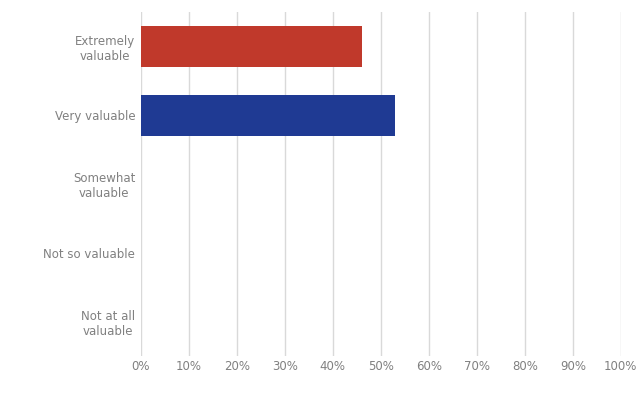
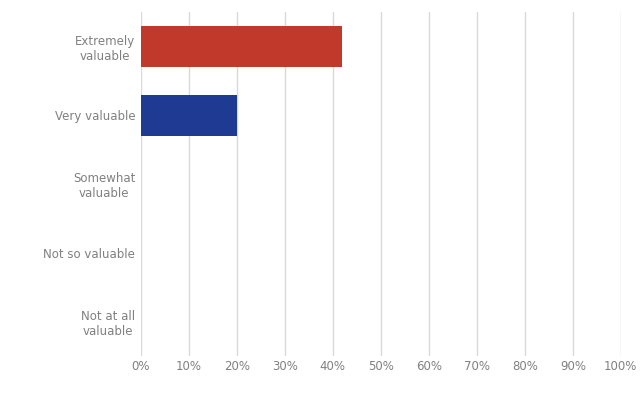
Extremely valuable: 46% -> 42%
Very valuable: 53% -> 20%
